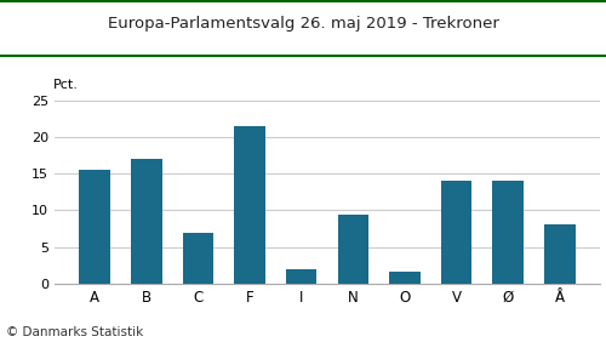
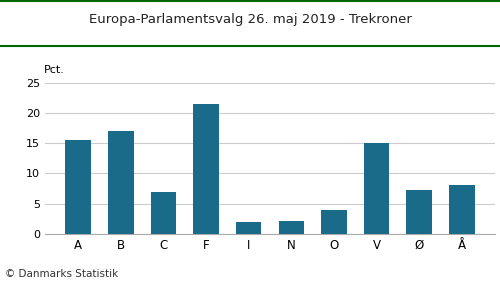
N: 9.4 -> 2.2
O: 1.6 -> 4.0
V: 14.0 -> 15.1
Ø: 14.0 -> 7.2
